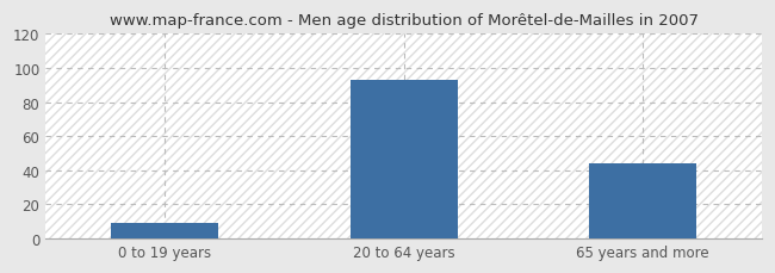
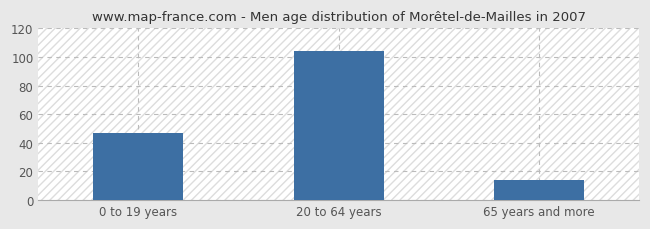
0 to 19 years: 9 -> 47
20 to 64 years: 93 -> 104
65 years and more: 44 -> 14
